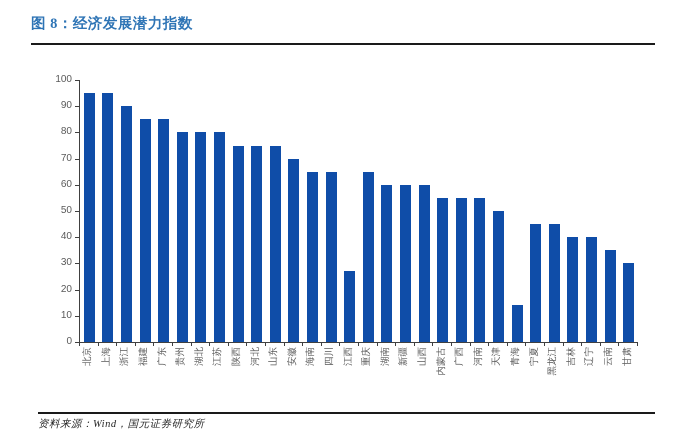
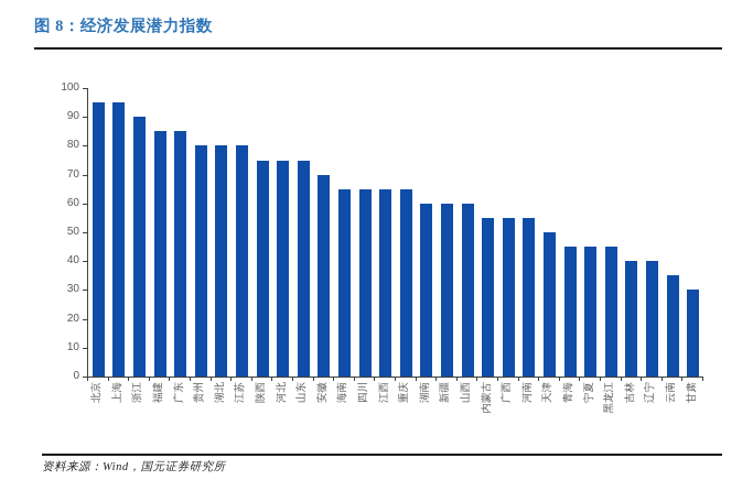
江西: 27 -> 65
青海: 14 -> 45
